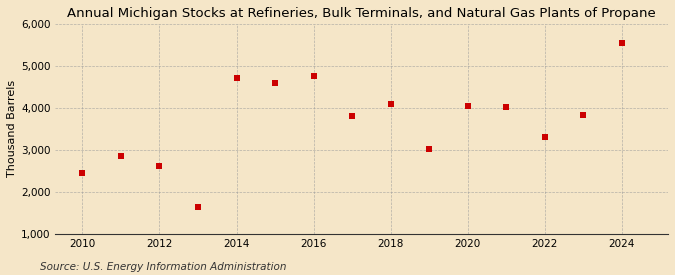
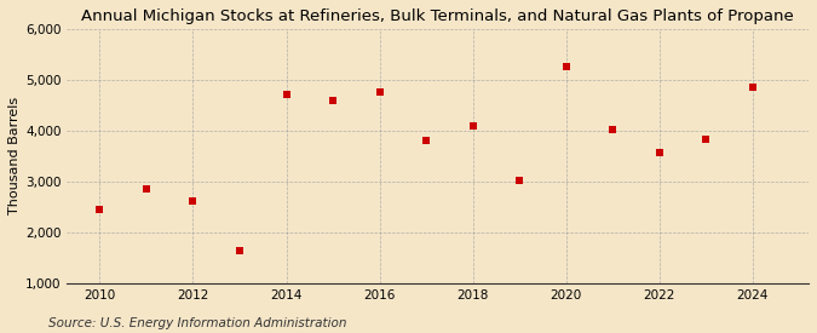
2020: 4,050 -> 5,250
2022: 3,300 -> 3,580
2024: 5,550 -> 4,850
